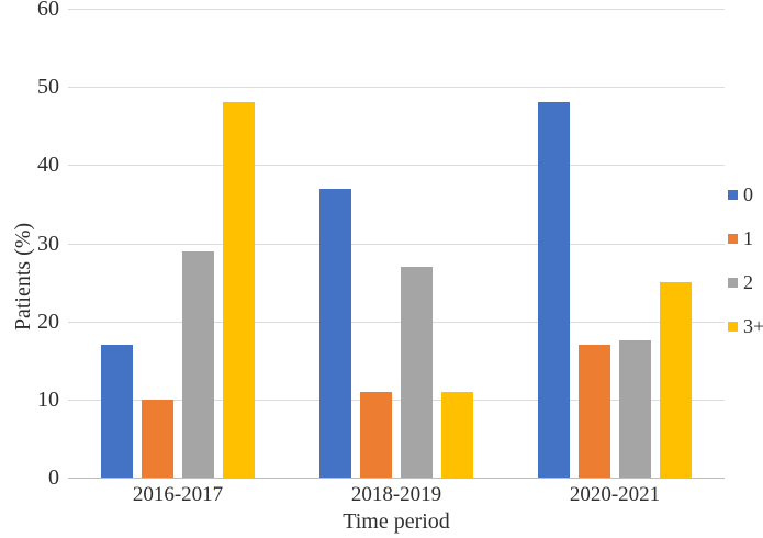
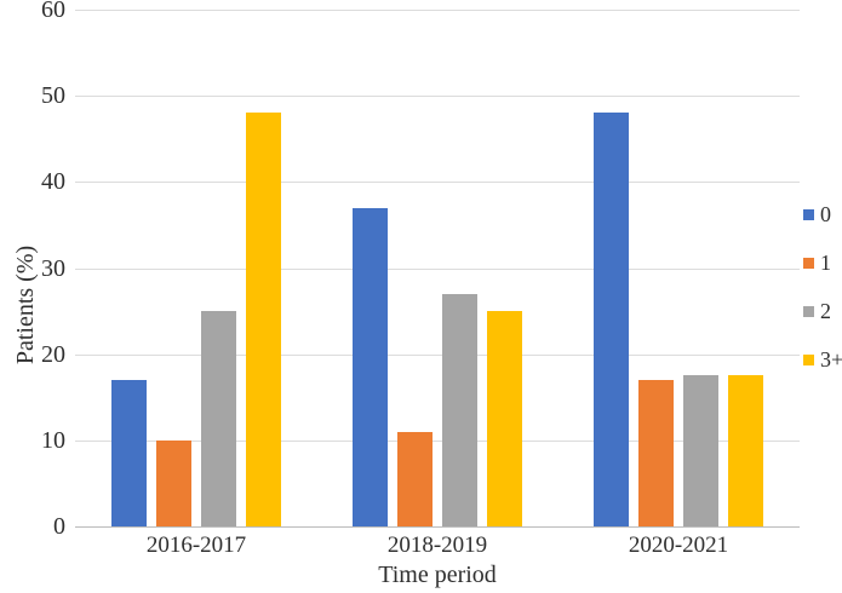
2/2016-2017: 29 -> 25
3+/2018-2019: 11 -> 25
3+/2020-2021: 25 -> 18
